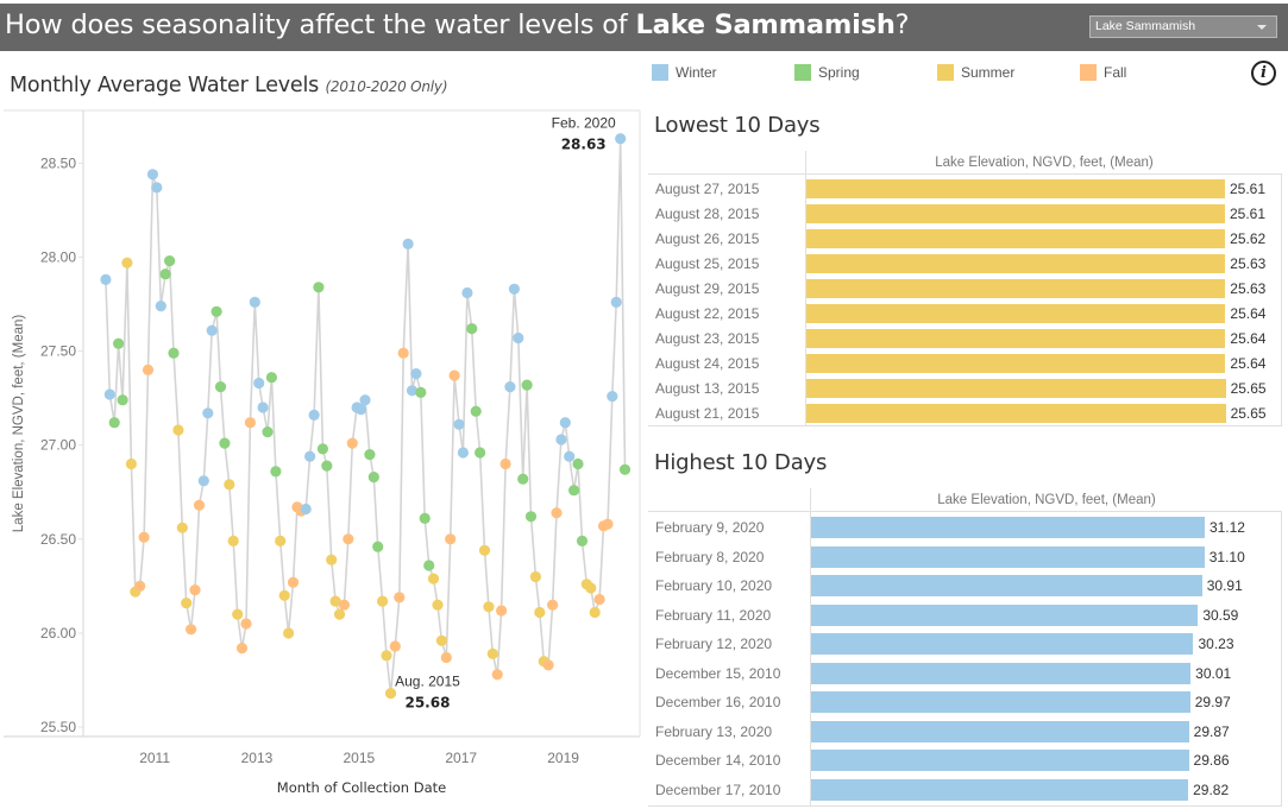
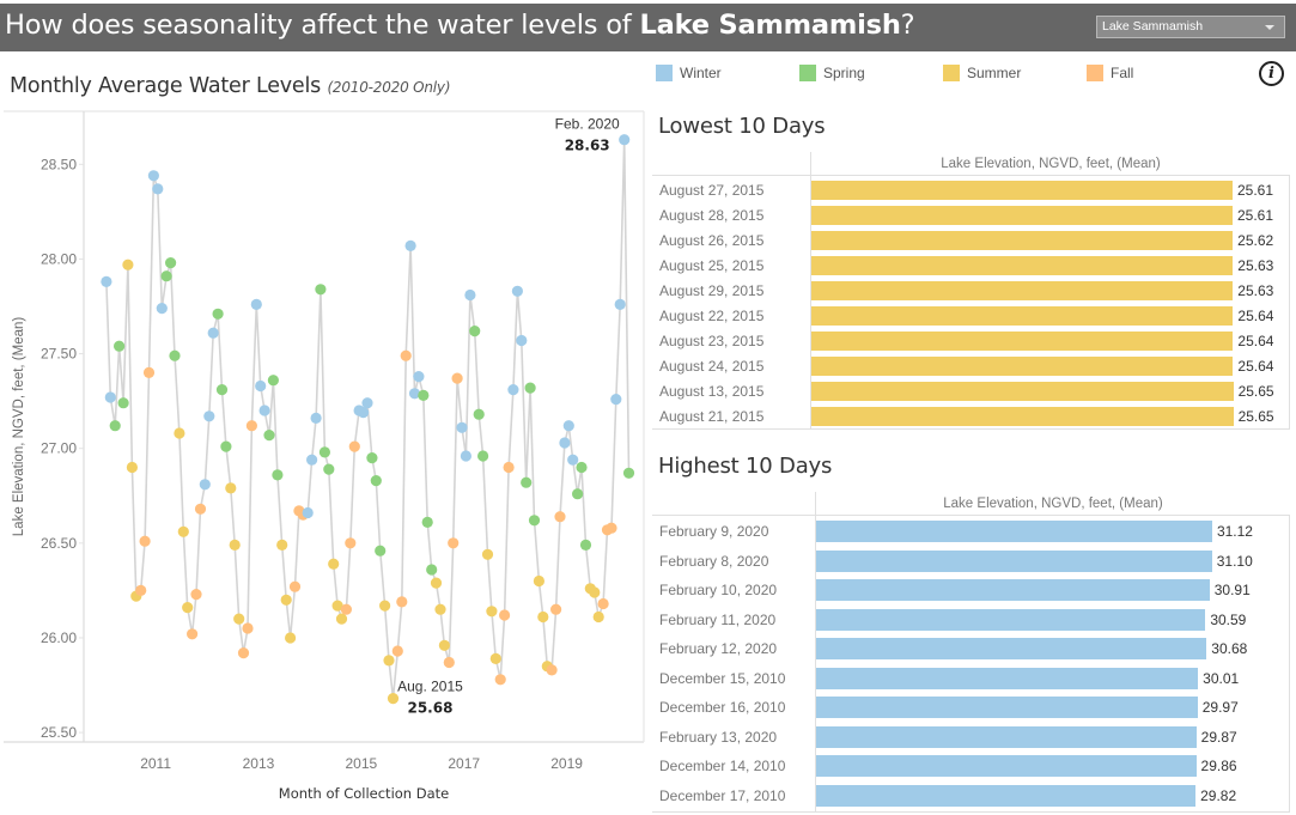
Highest 10 Days/February 12, 2020: 30.23 -> 30.68
